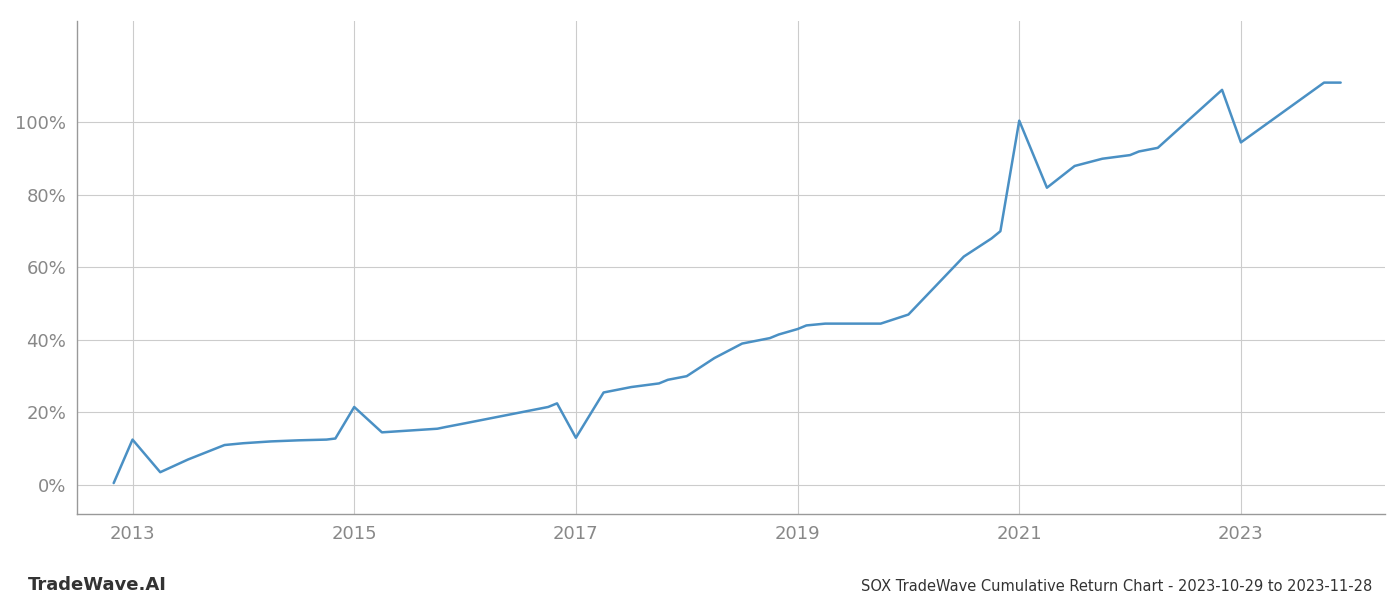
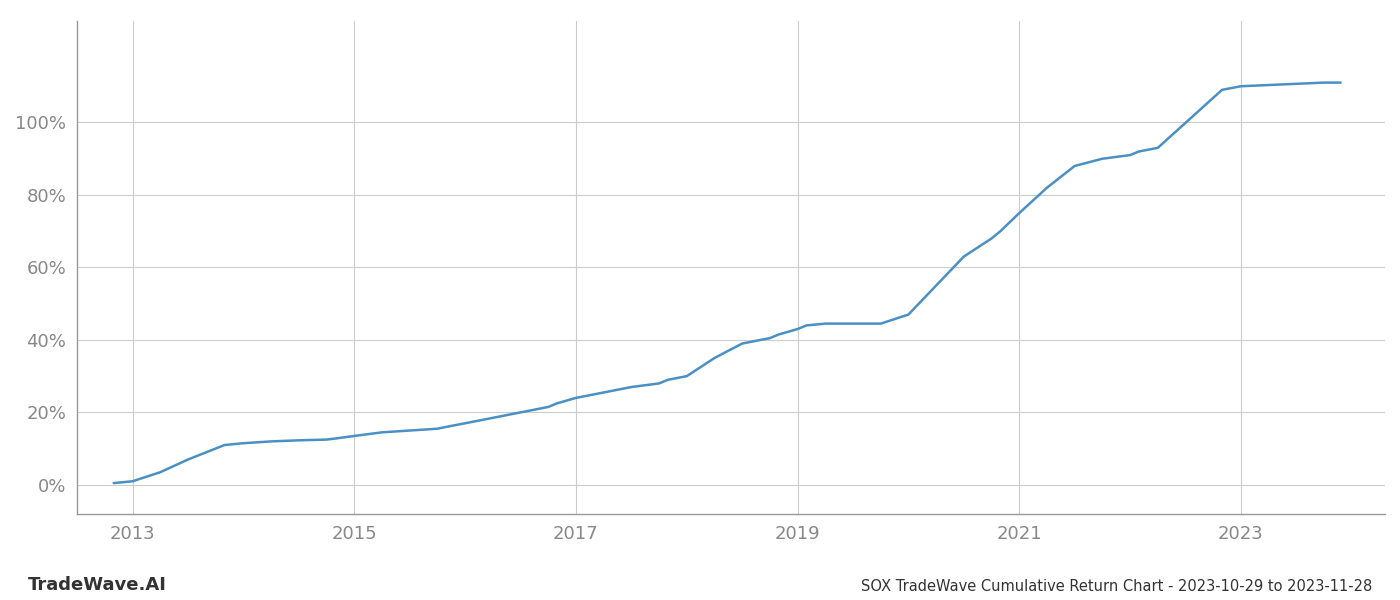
2013: 12.5% -> 1.0%
2015: 21.5% -> 13.5%
2017: 13.0% -> 24.0%
2021: 100.5% -> 75.0%
2023: 94.5% -> 110.0%
